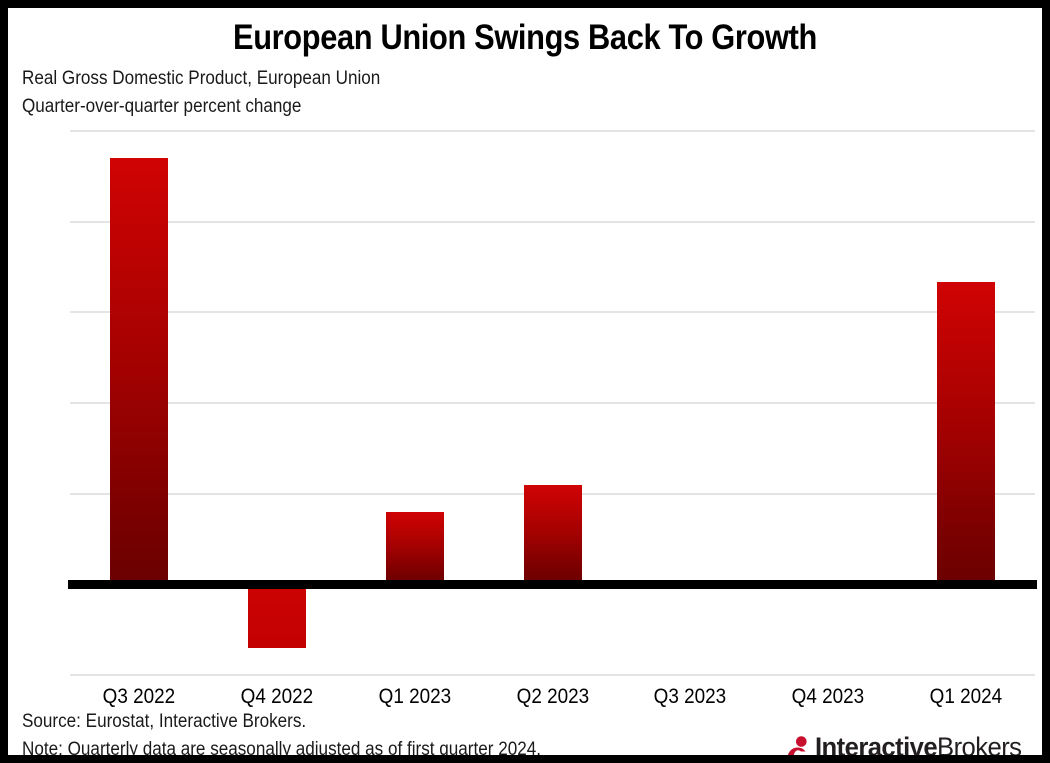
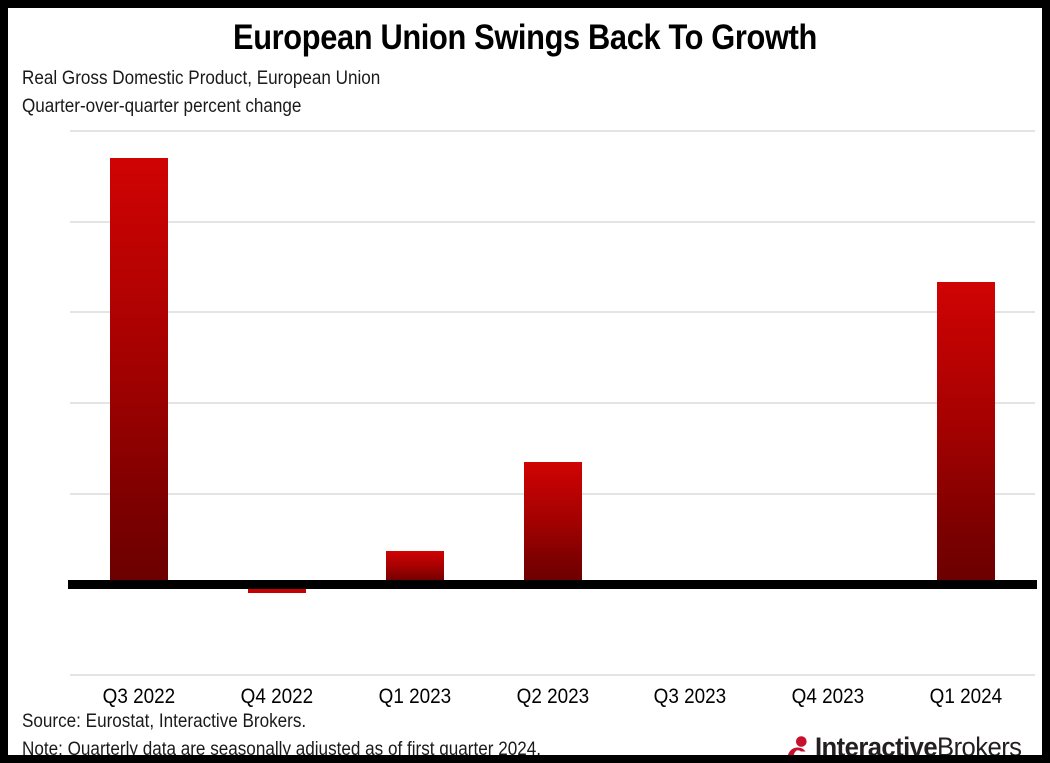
Q4 2022: -0.07 -> -0.01
Q1 2023: 0.08 -> 0.04
Q2 2023: 0.11 -> 0.14
